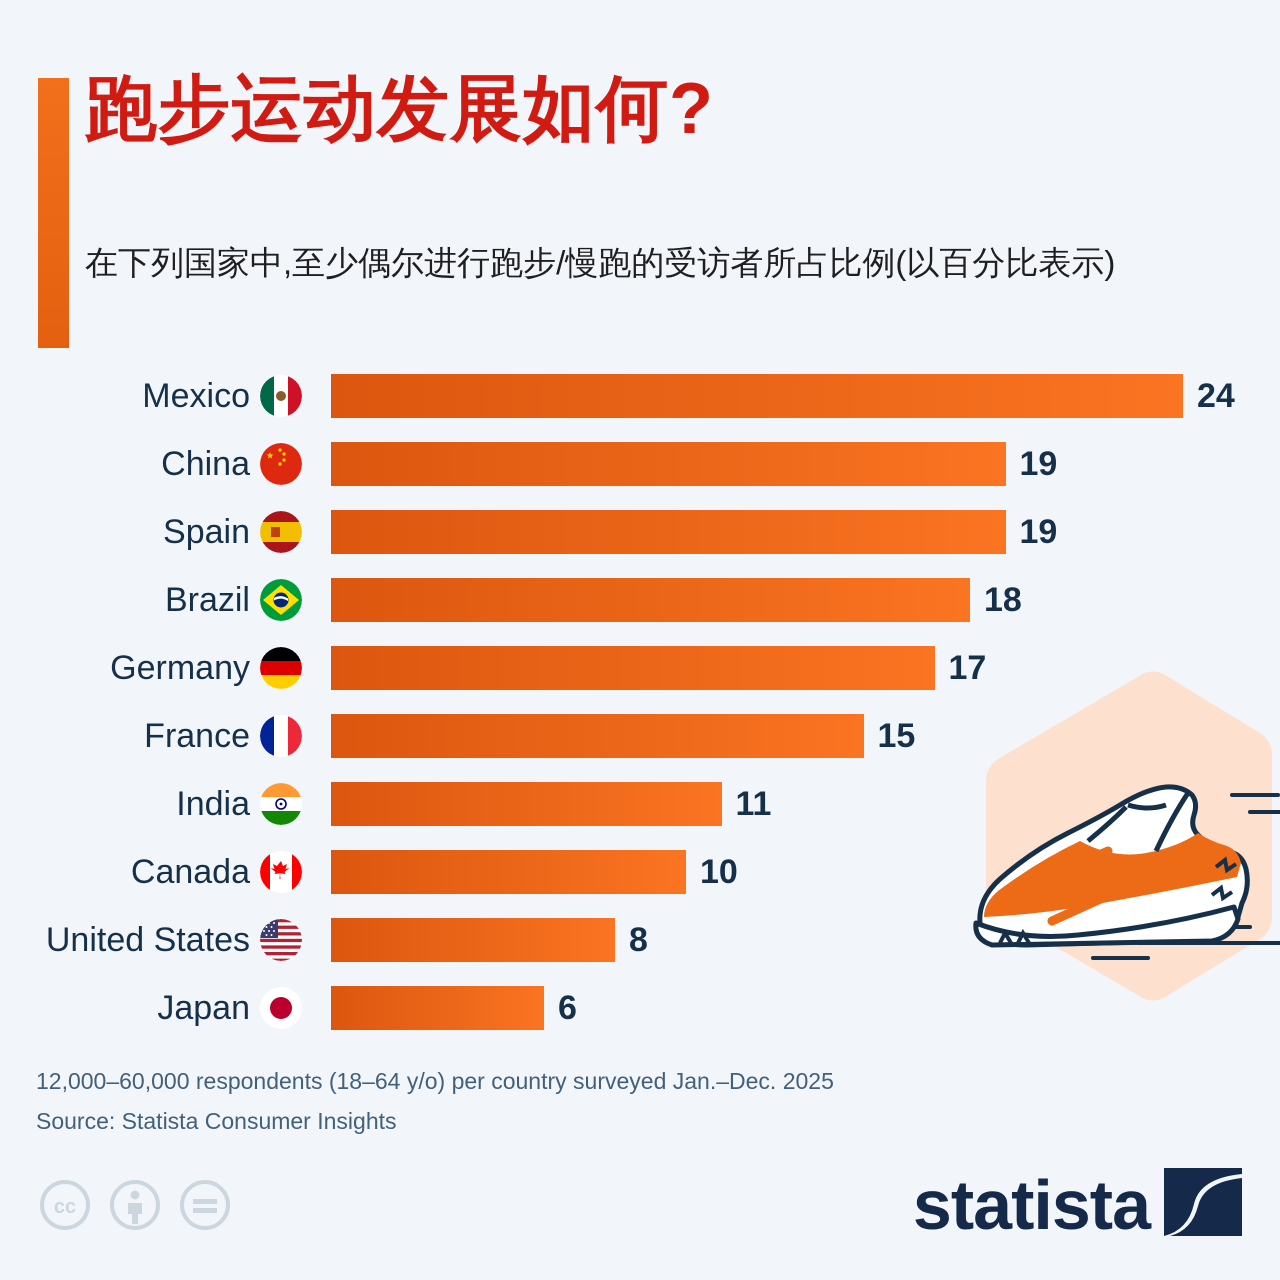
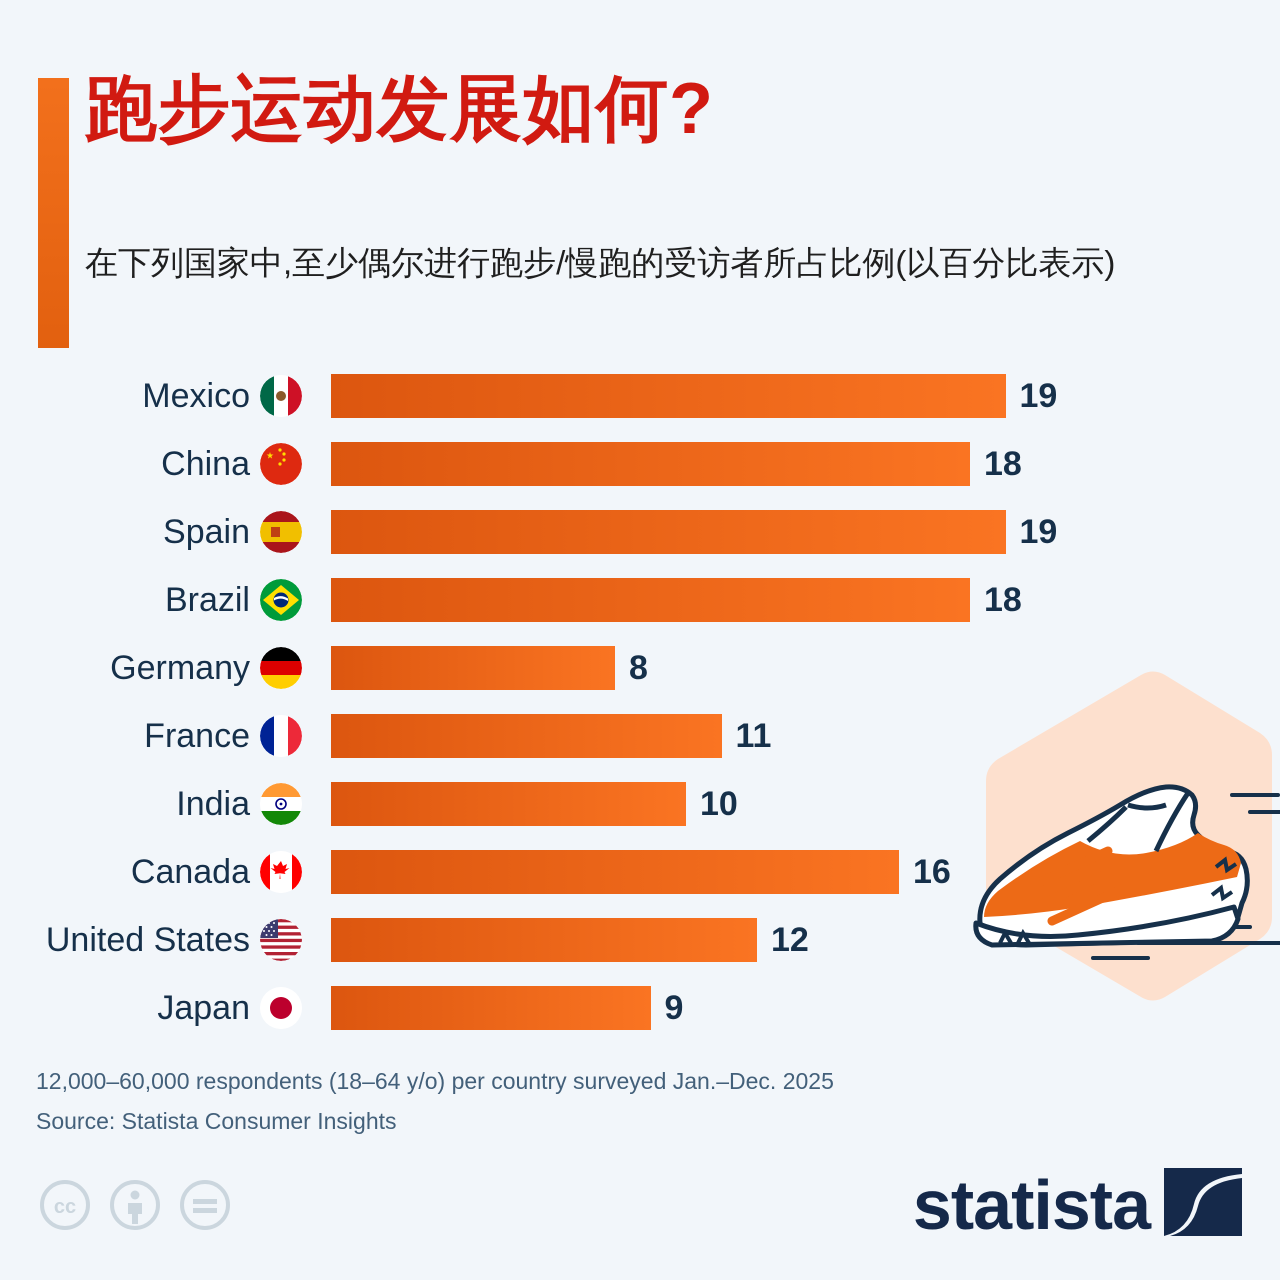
Mexico: 24 -> 19
China: 19 -> 18
Germany: 17 -> 8
France: 15 -> 11
India: 11 -> 10
Canada: 10 -> 16
United States: 8 -> 12
Japan: 6 -> 9
